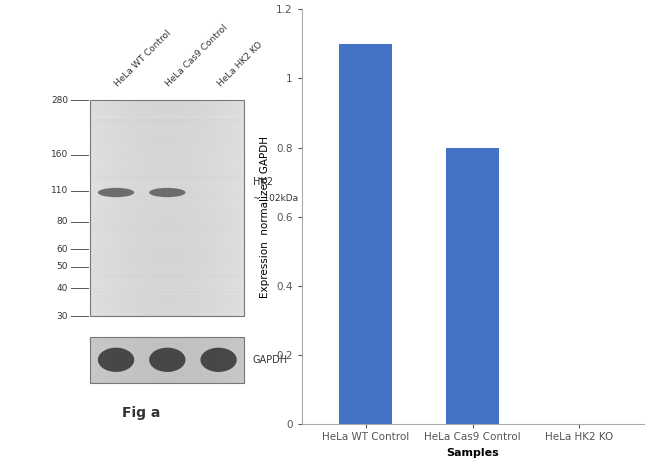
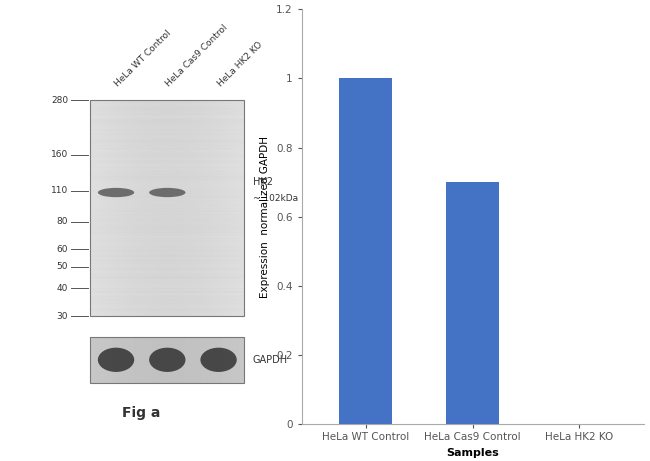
HeLa WT Control: 1.1 -> 1.0
HeLa Cas9 Control: 0.8 -> 0.7
